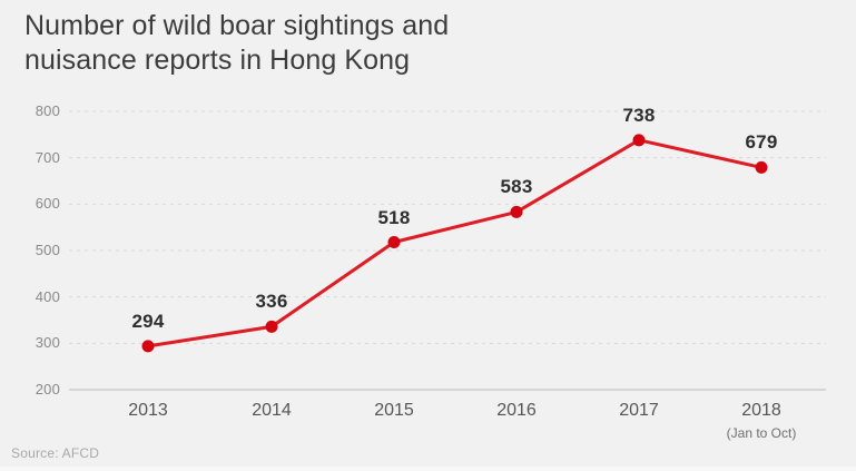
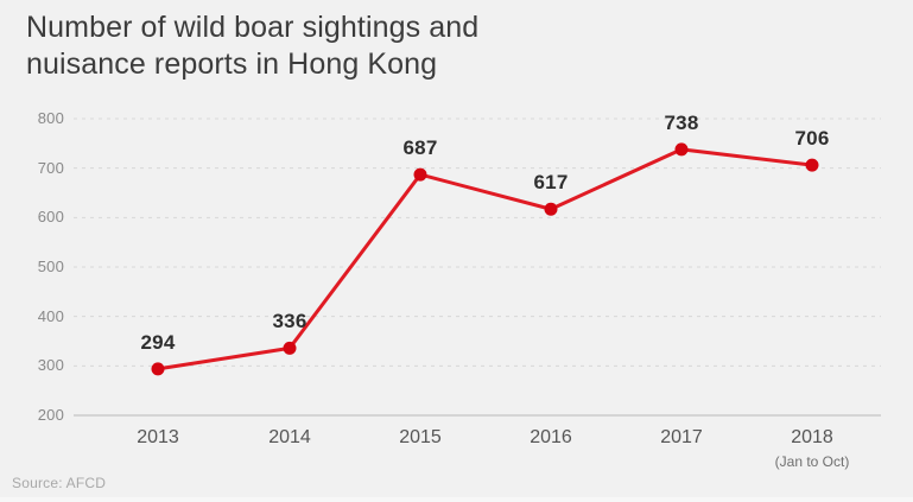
2015: 518 -> 687
2016: 583 -> 617
2018: 679 -> 706
